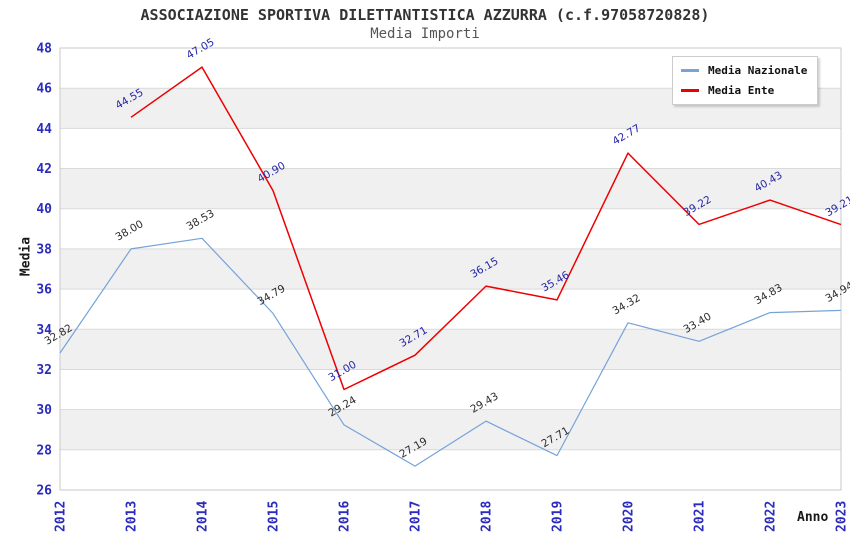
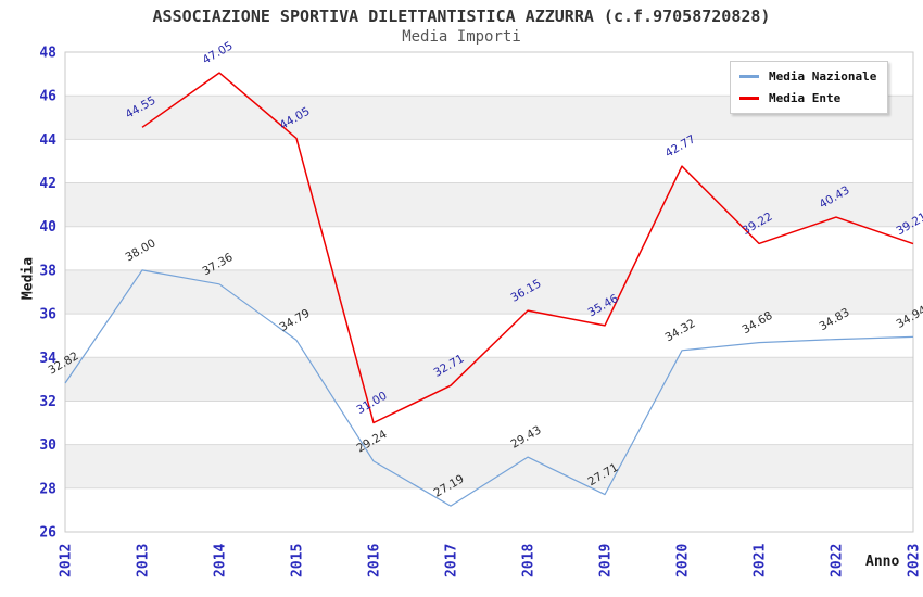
Media Nazionale/2014: 38.53 -> 37.36
Media Ente/2015: 40.90 -> 44.05
Media Nazionale/2021: 33.40 -> 34.68
